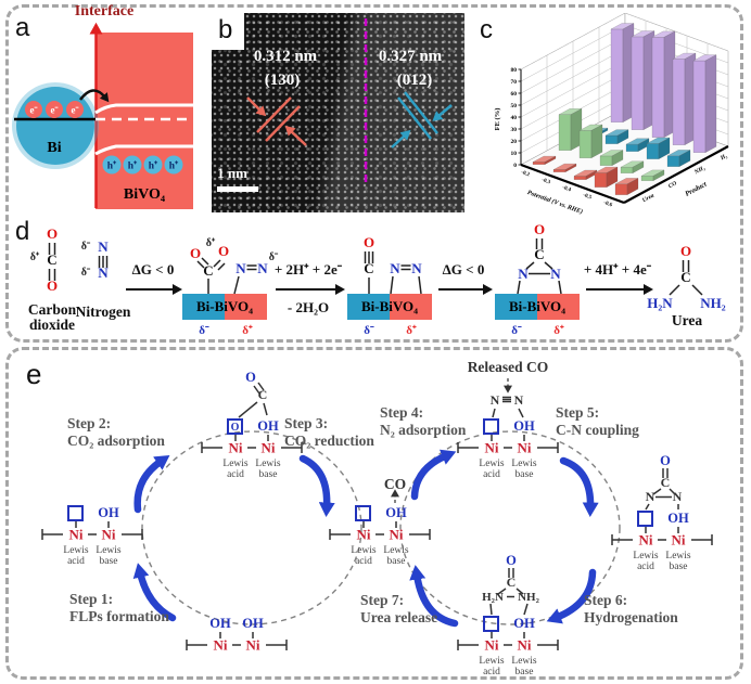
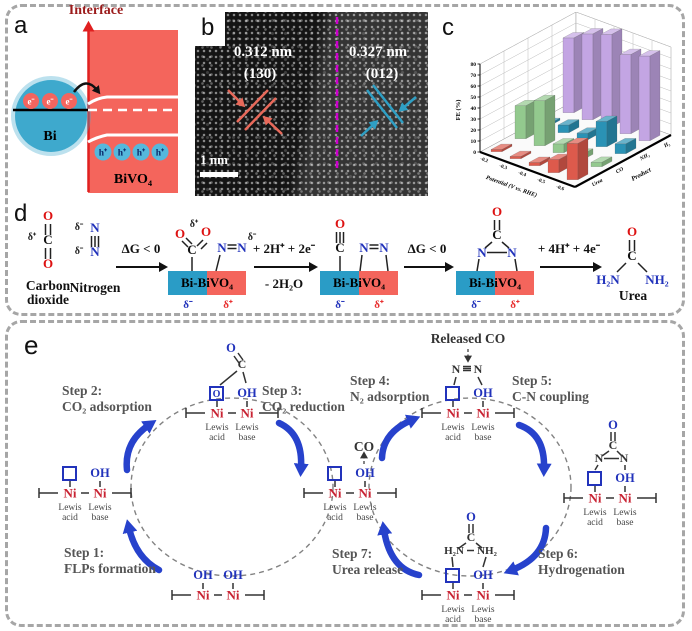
H₂/-0.2: 78 -> 68
CO/-0.3: 23 -> 41
NH₃/-0.5: 13 -> 23
Urea/-0.6: 9 -> 33
